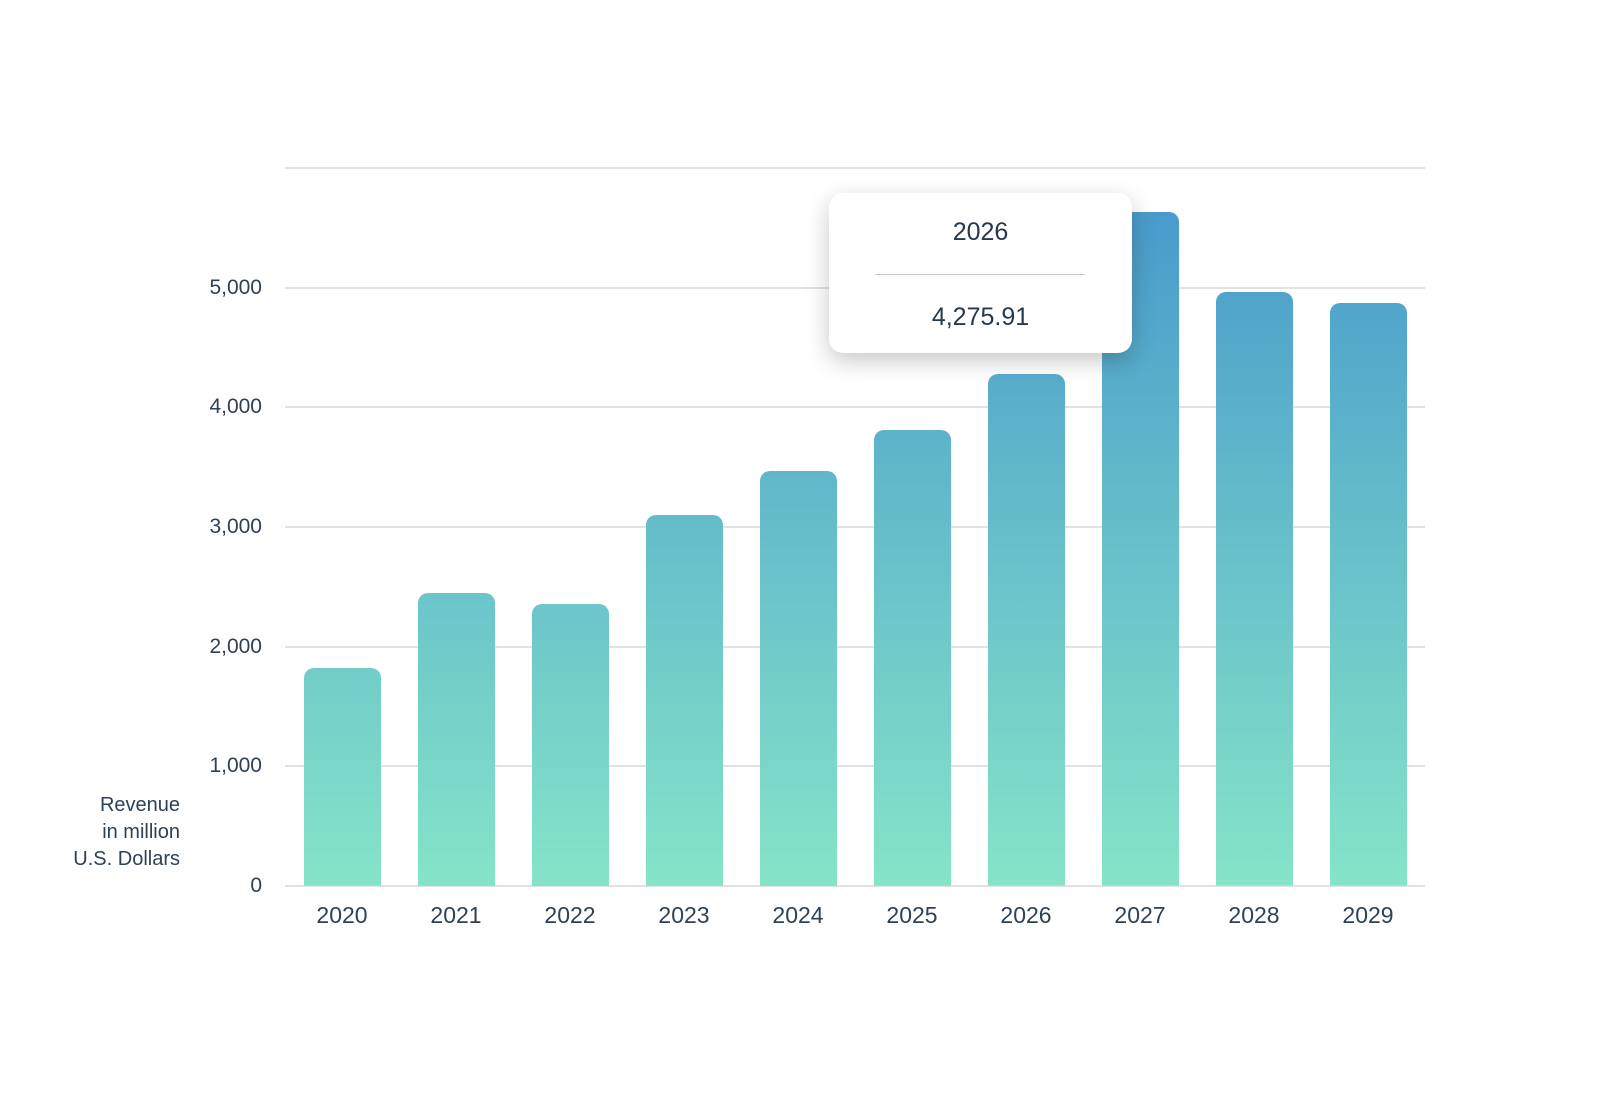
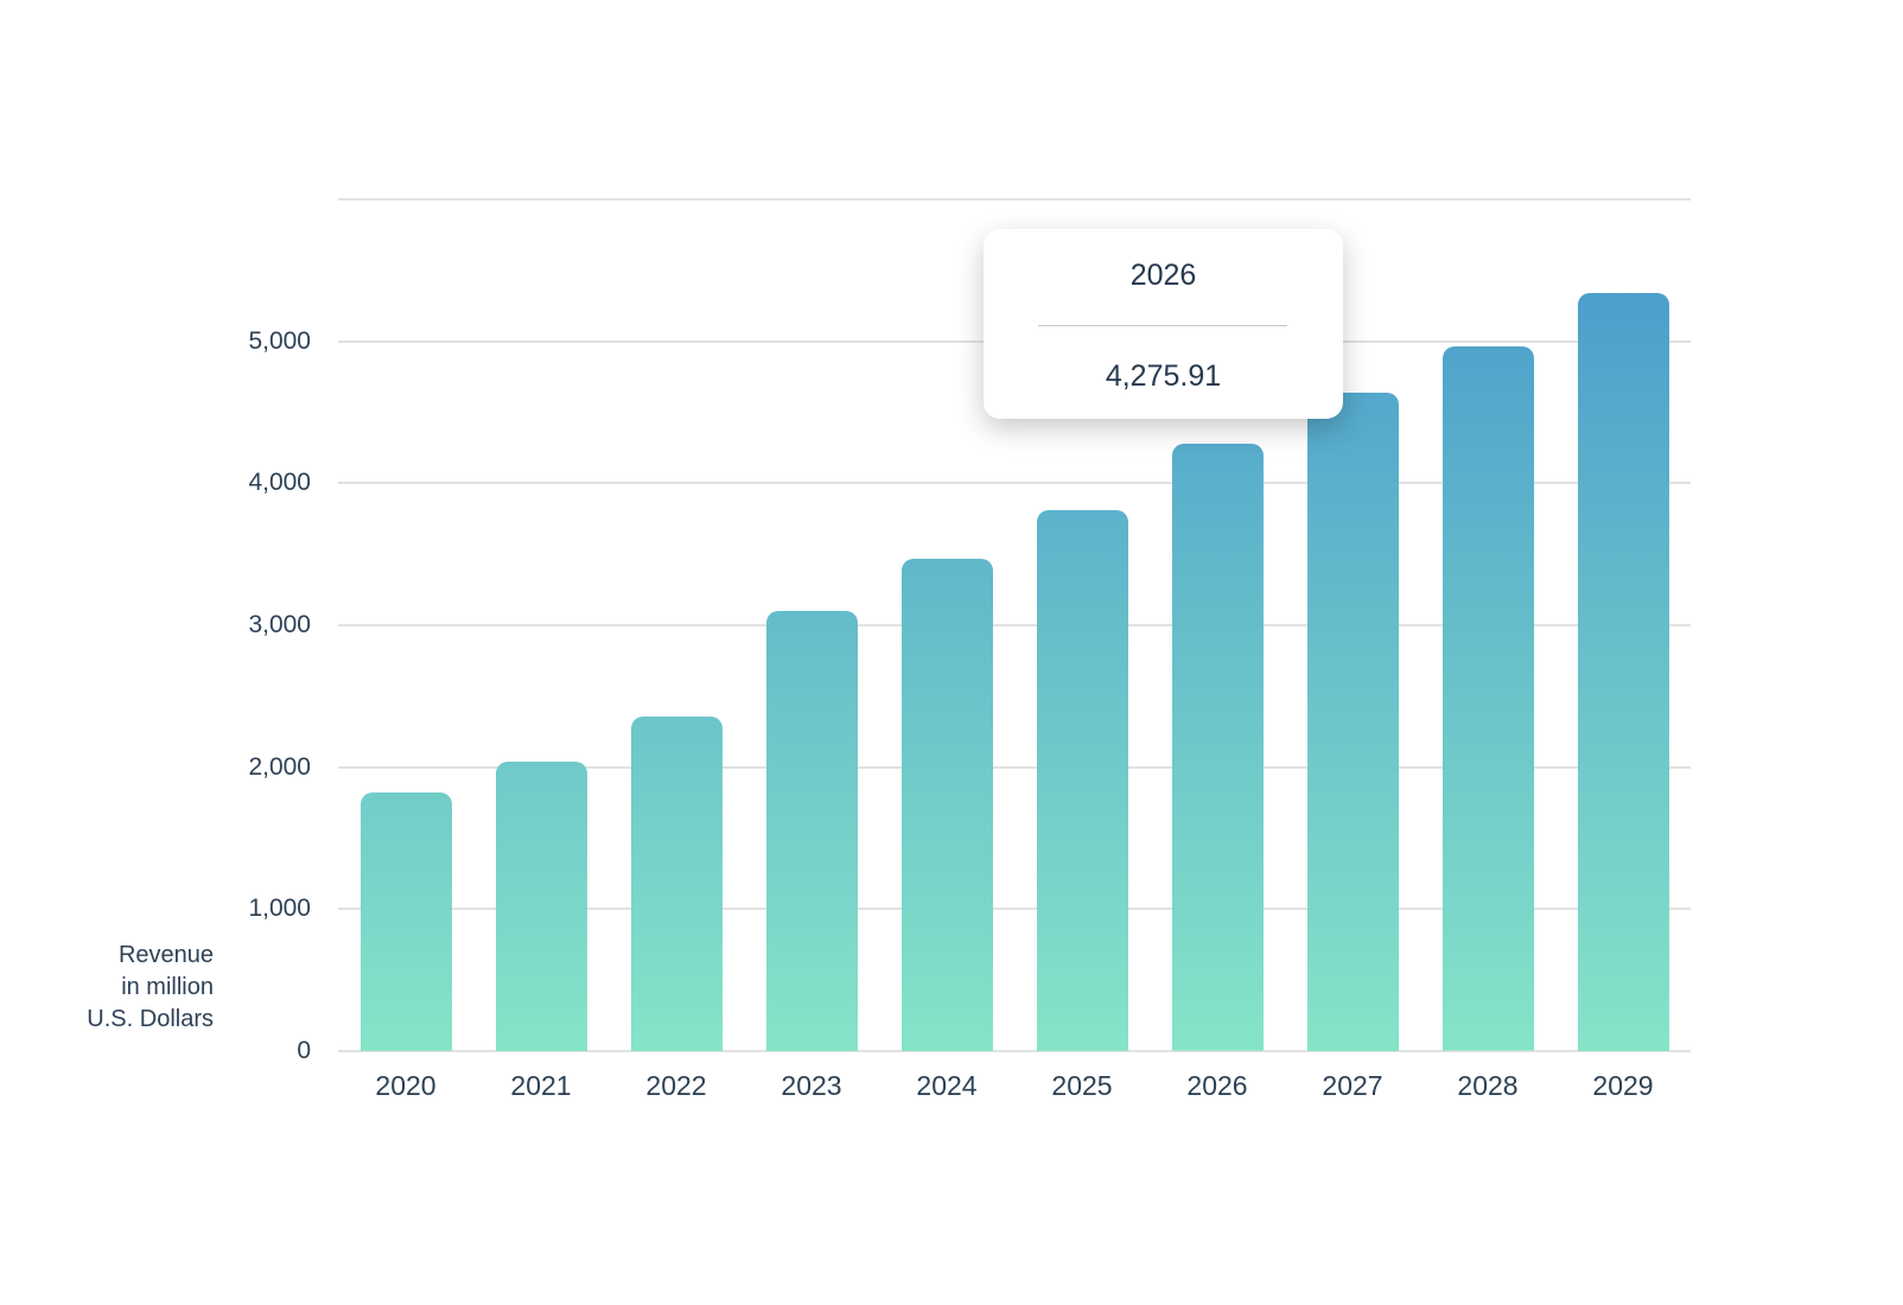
2021: 2450 -> 2040
2027: 5630 -> 4640
2029: 4870 -> 5340
